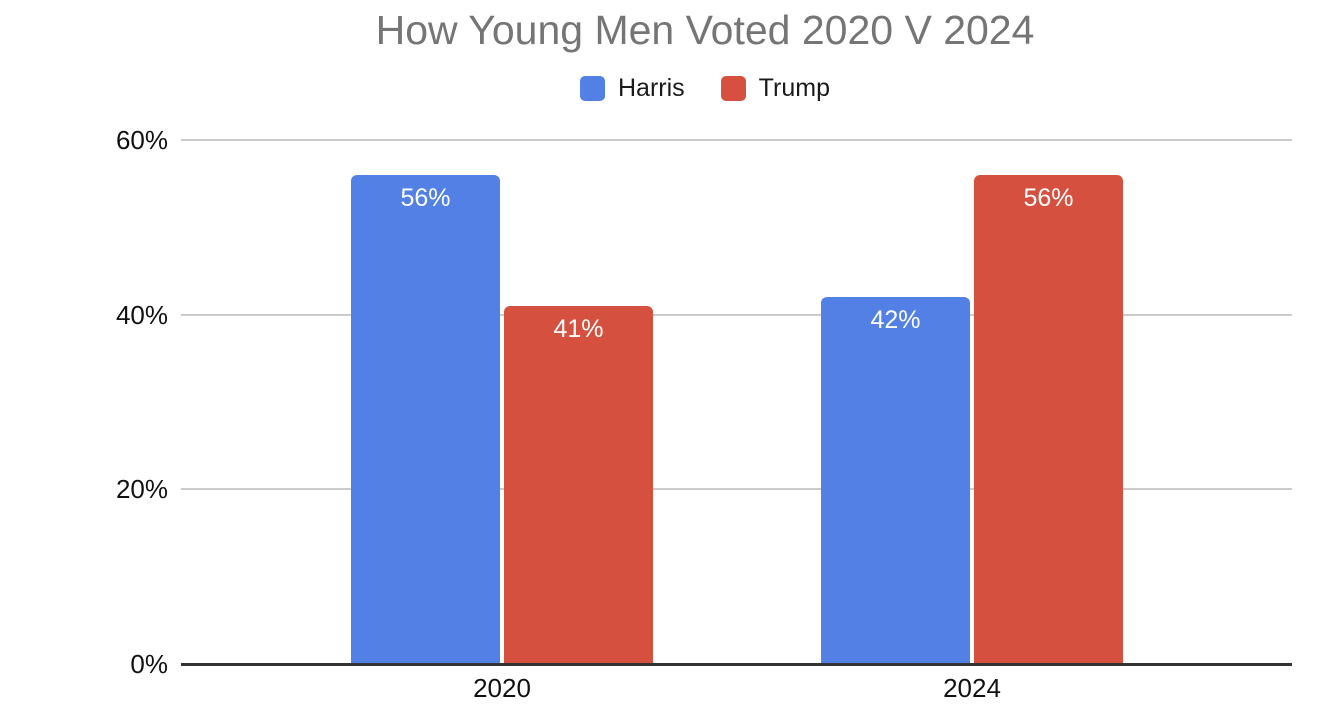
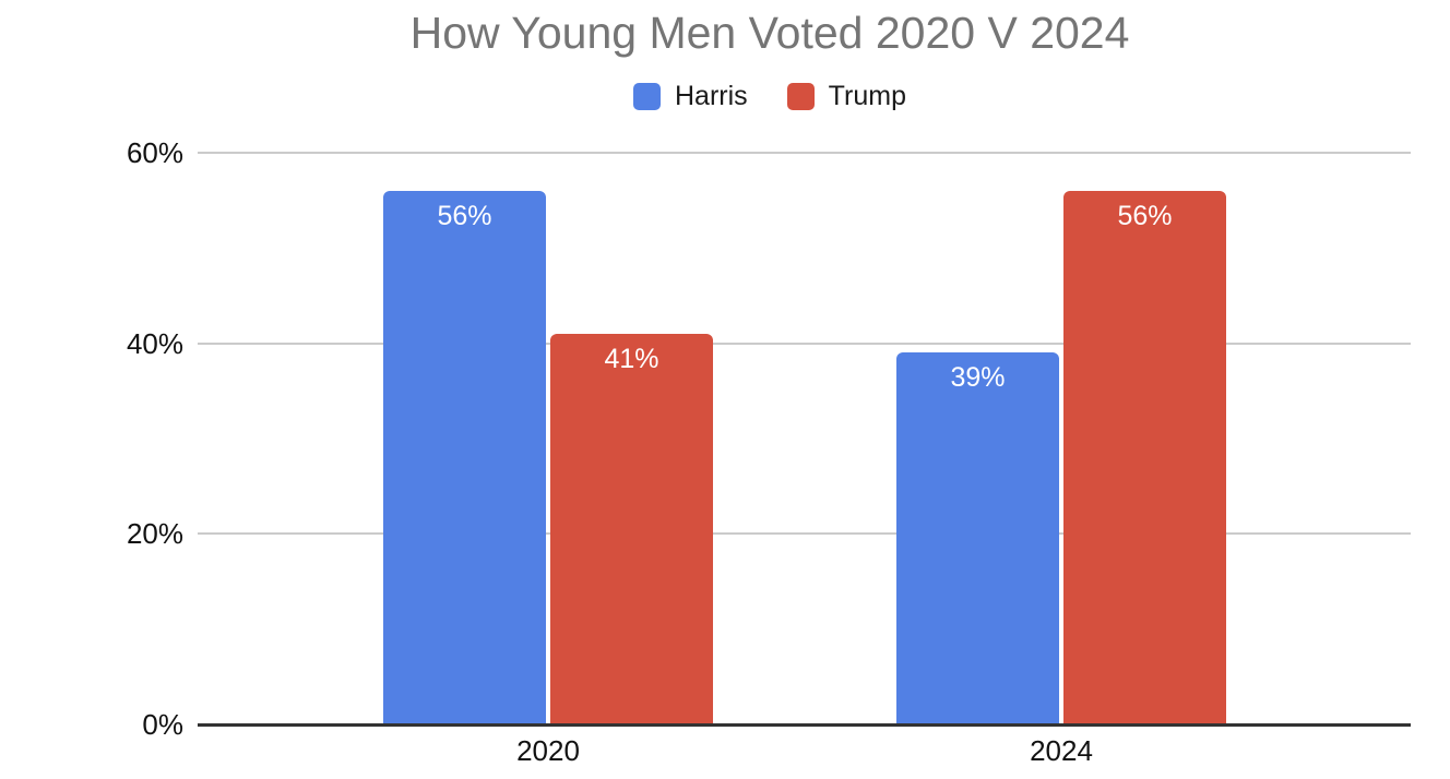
Harris/2024: 42% -> 39%
